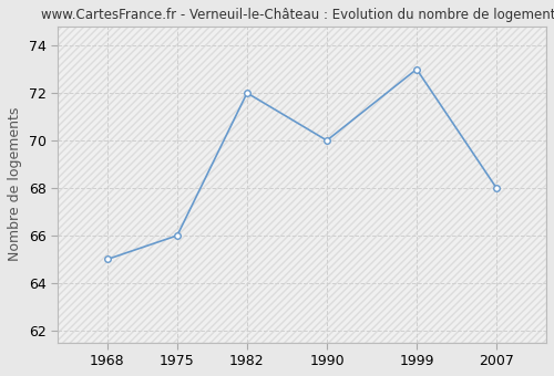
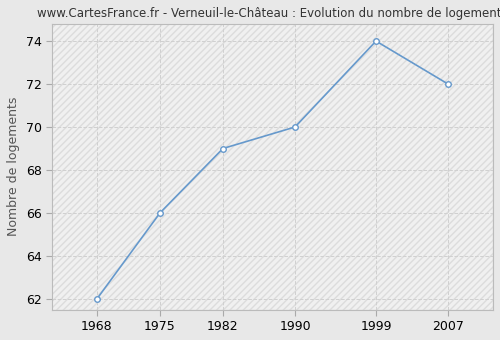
1968: 65 -> 62
1982: 72 -> 69
1999: 73 -> 74
2007: 68 -> 72
